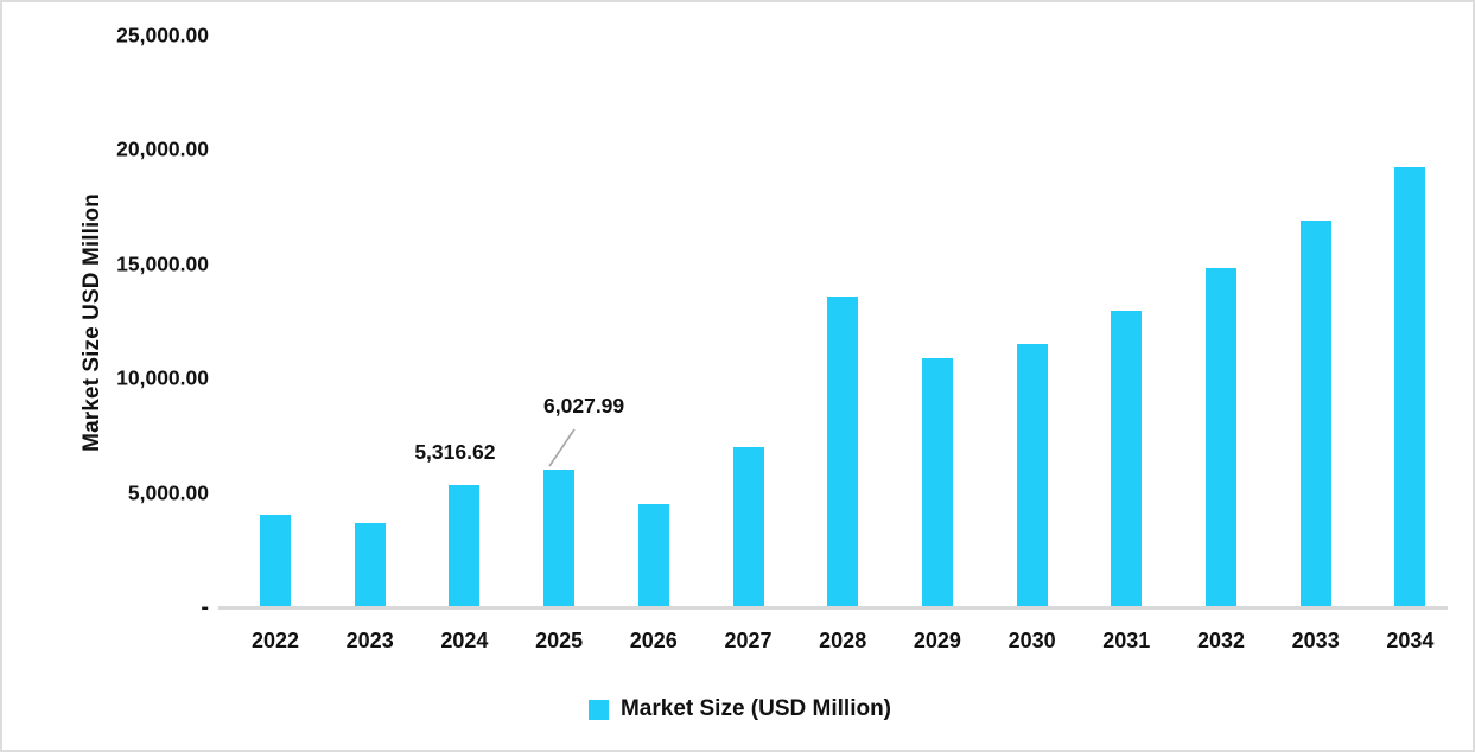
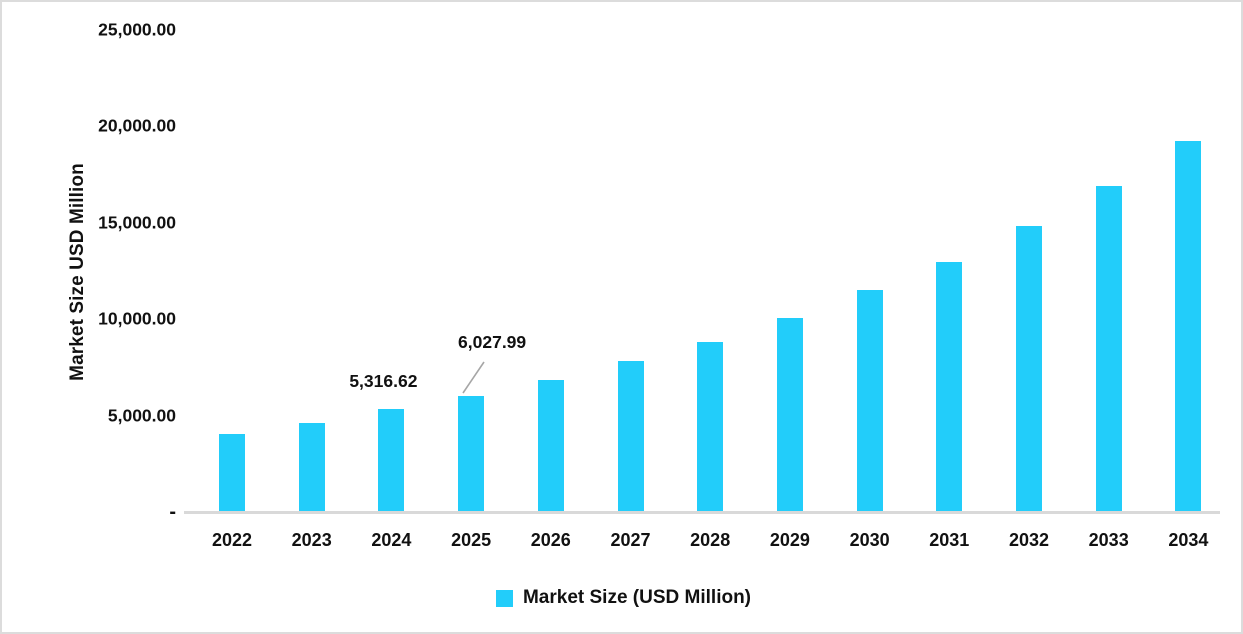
2023: 3700 -> 4600
2026: 4500 -> 6800
2027: 7000 -> 7800
2028: 13600 -> 8800
2029: 10900 -> 10000
